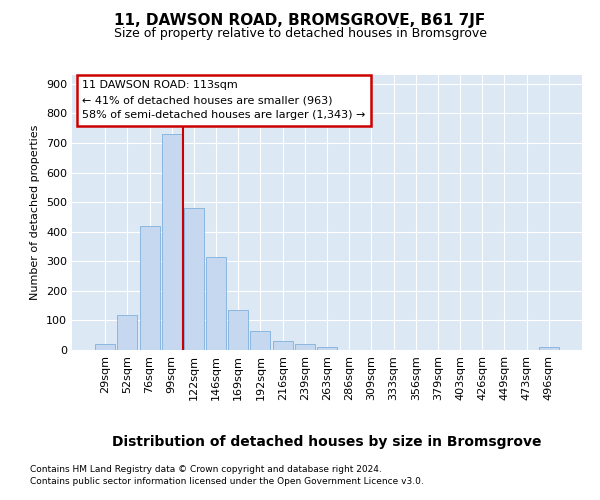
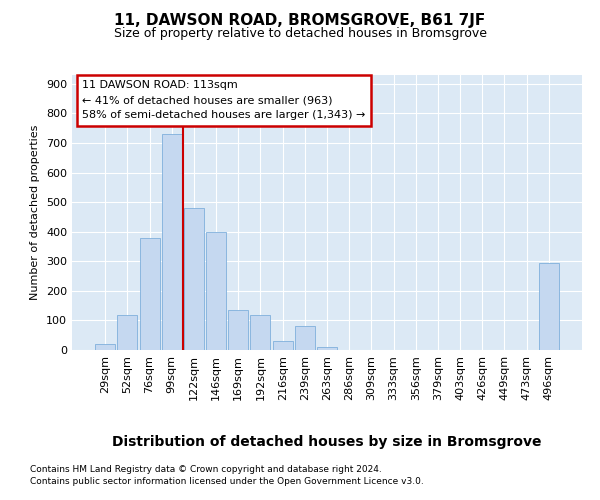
76sqm: 420 -> 380
146sqm: 315 -> 400
192sqm: 65 -> 120
239sqm: 20 -> 80
496sqm: 10 -> 295
